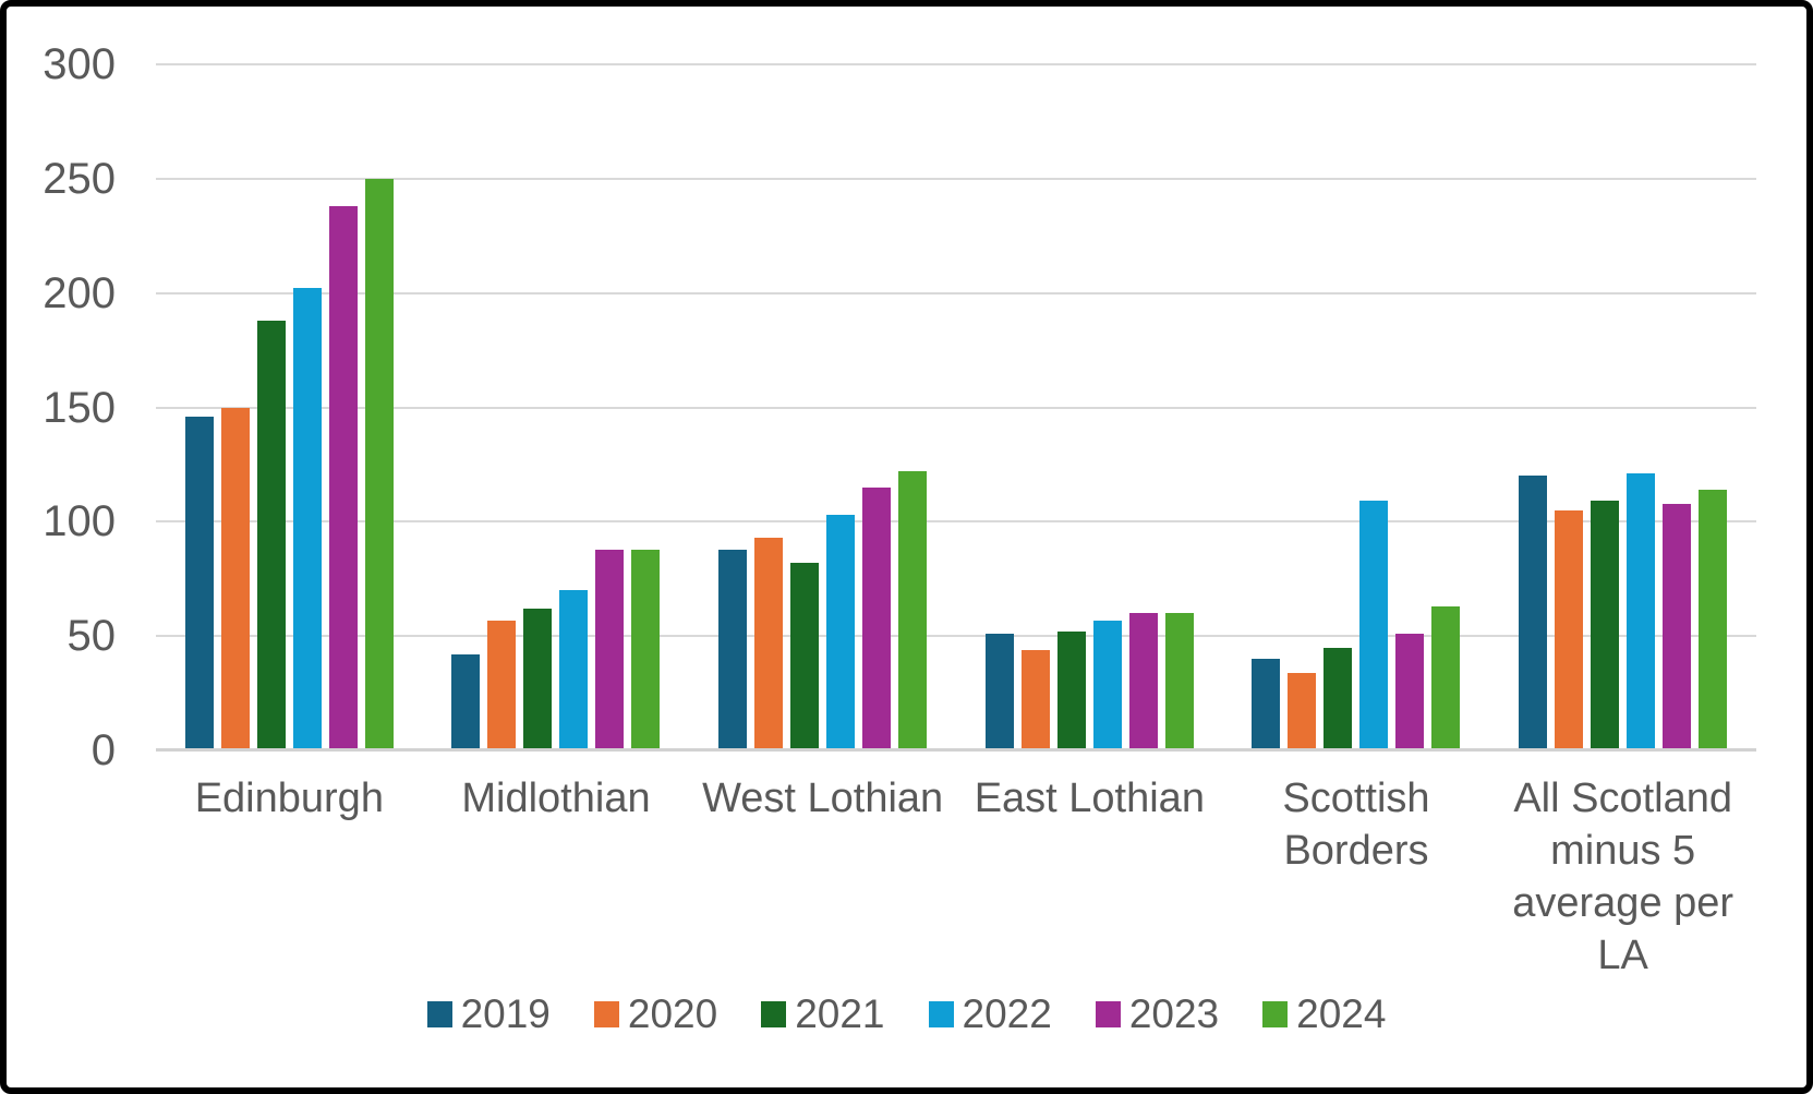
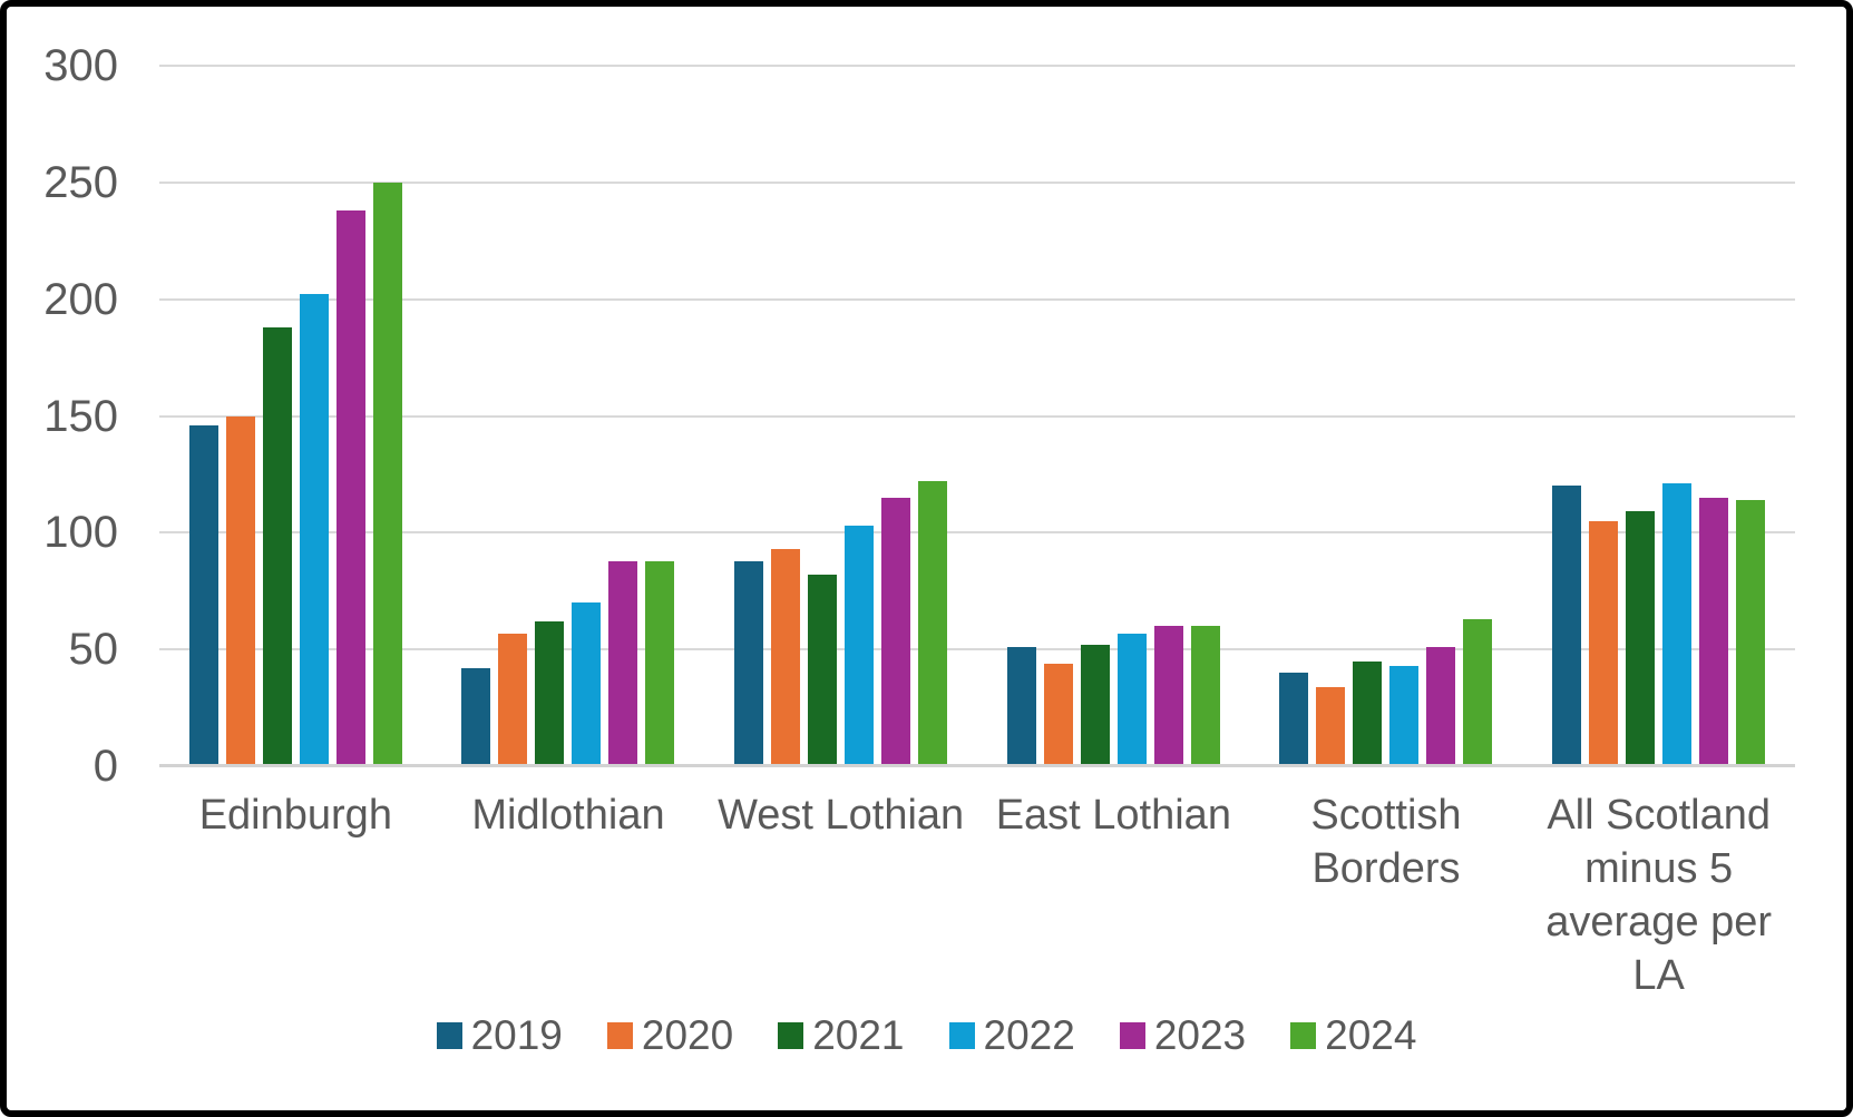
2022/Scottish Borders: 109 -> 43
2023/All Scotland minus 5 average per LA: 108 -> 115
